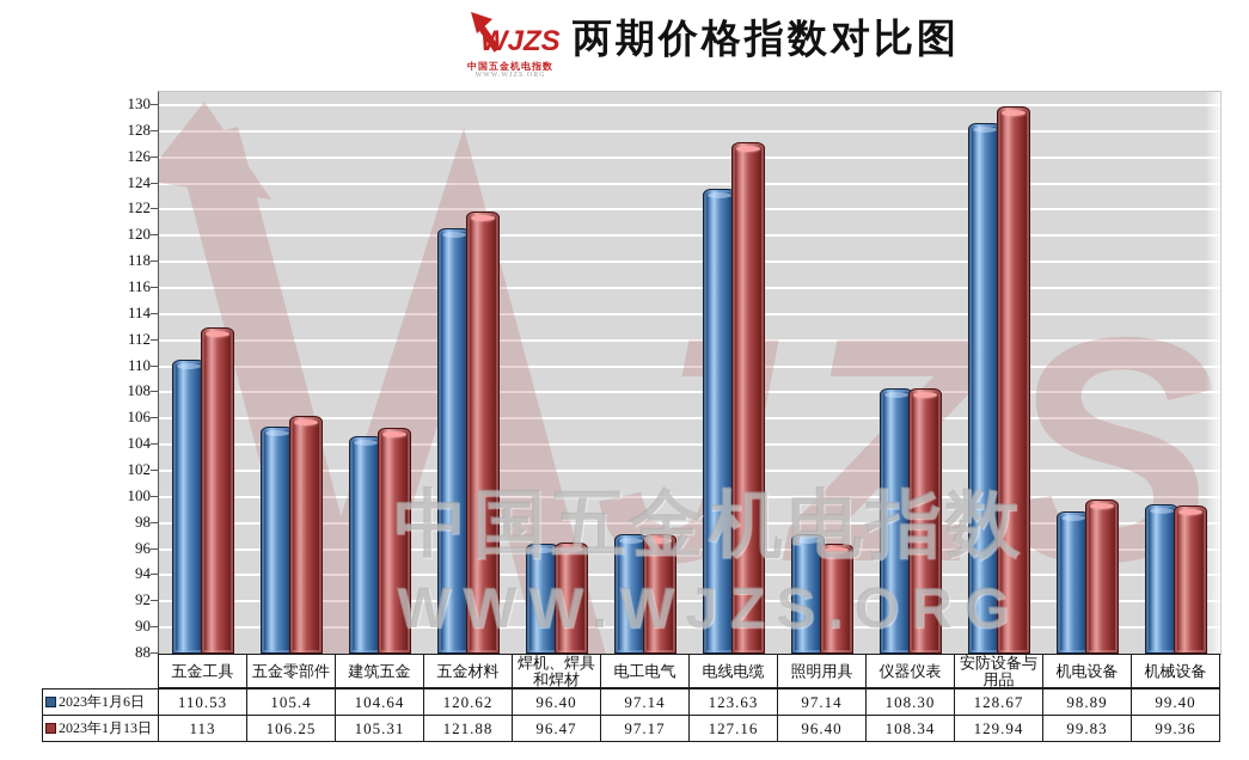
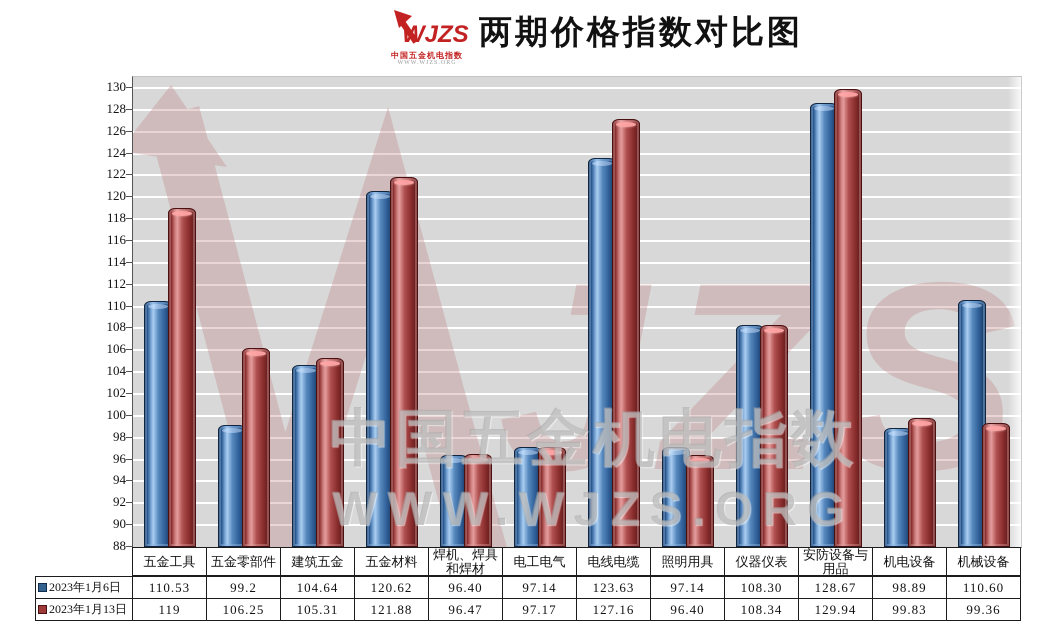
2023年1月13日/五金工具: 113 -> 119
2023年1月6日/五金零部件: 105.4 -> 99.2
2023年1月6日/机械设备: 99.40 -> 110.60
